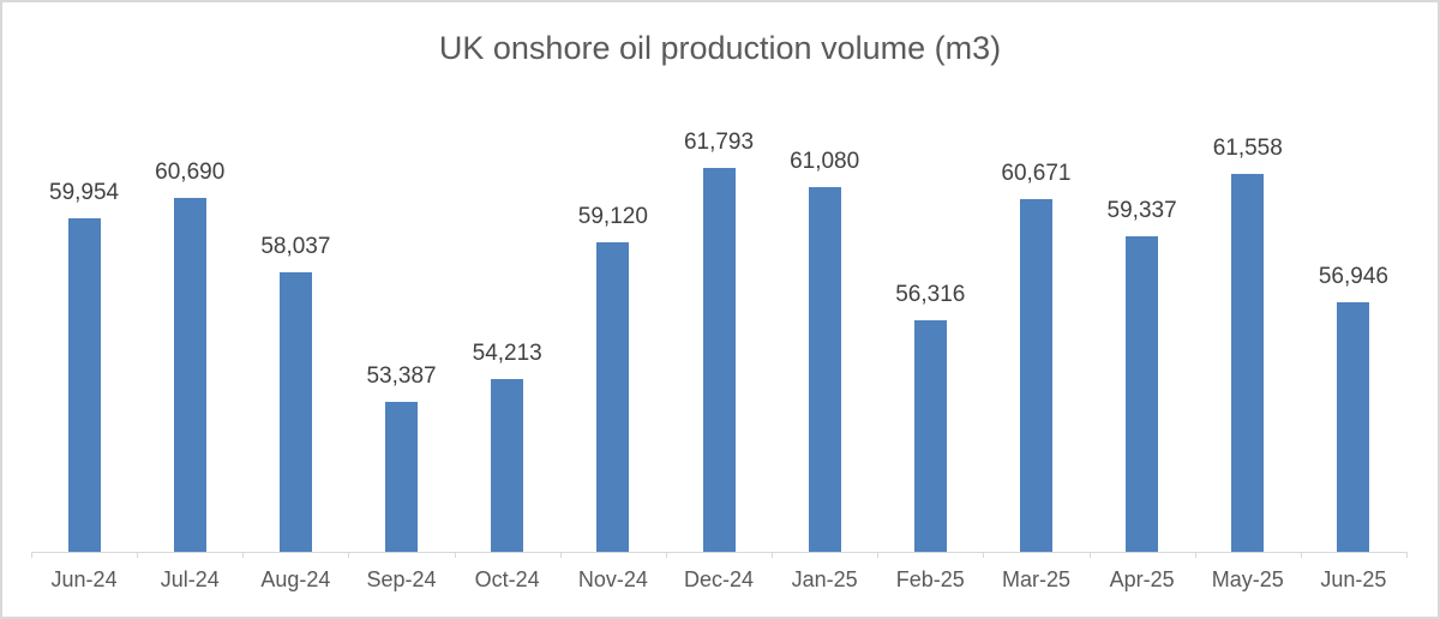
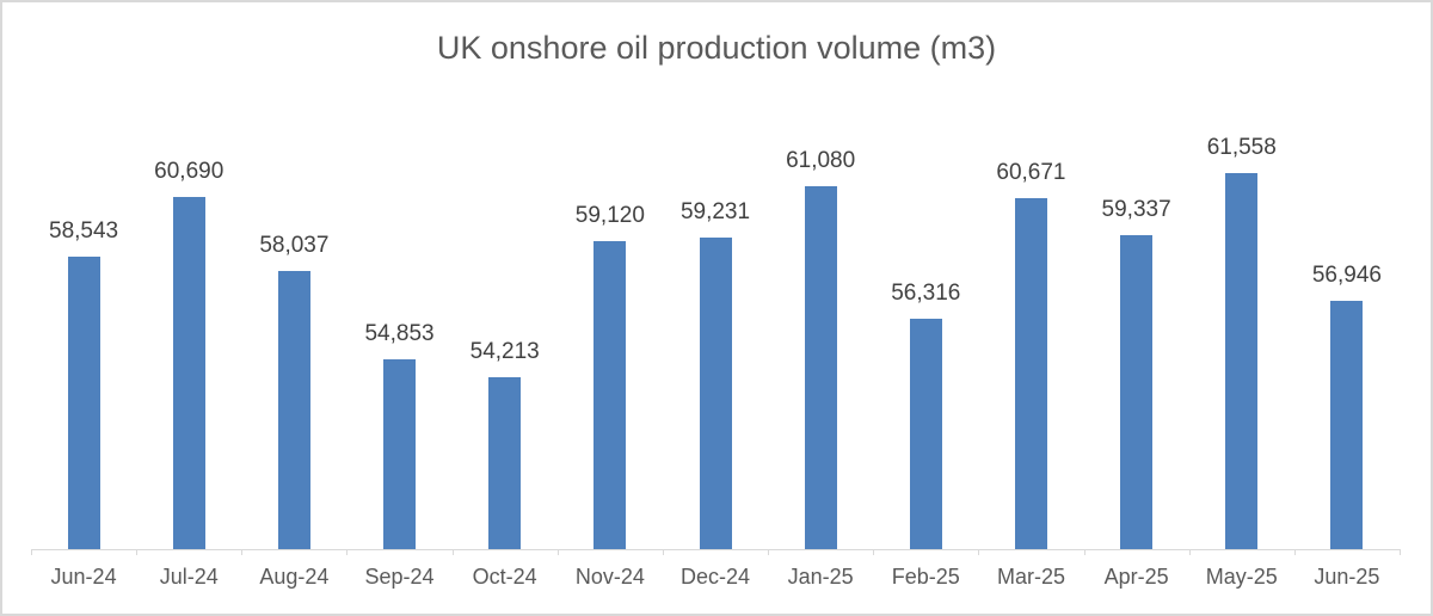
Jun-24: 59,954 -> 58,543
Sep-24: 53,387 -> 54,853
Dec-24: 61,793 -> 59,231
